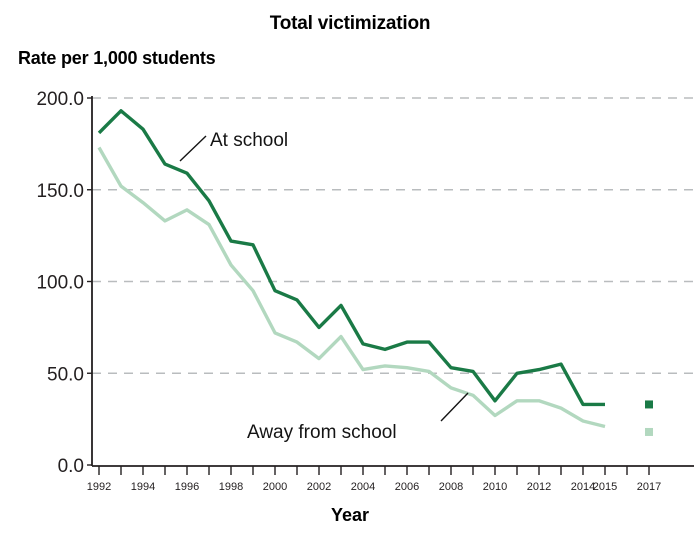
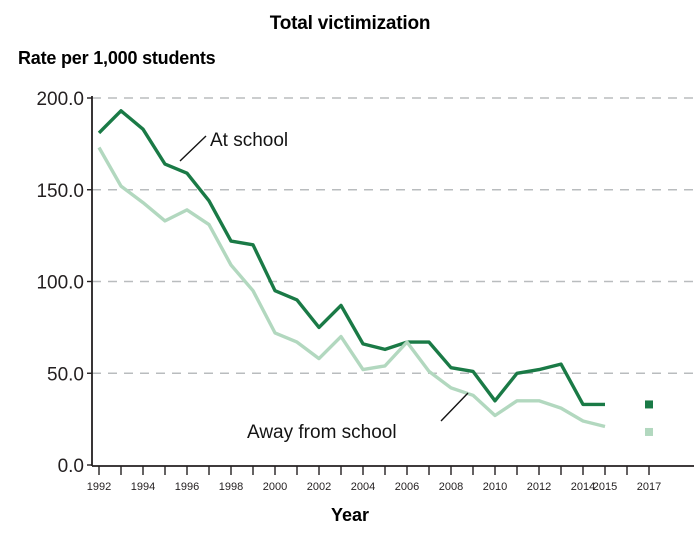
Away from school/2006: 53 -> 67
